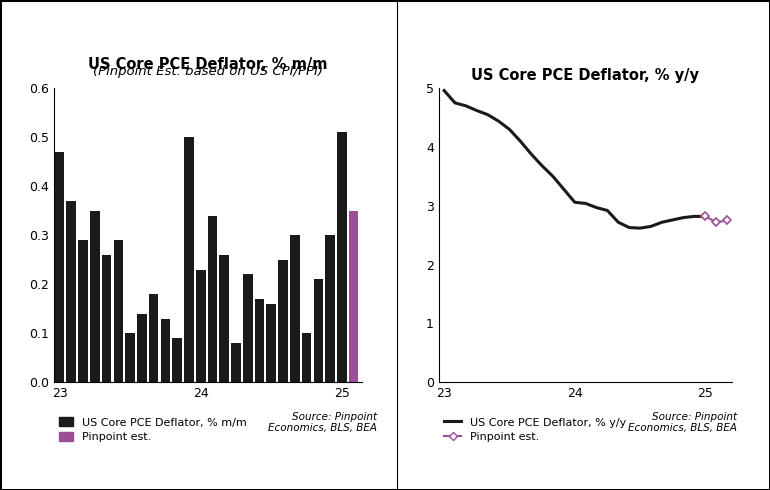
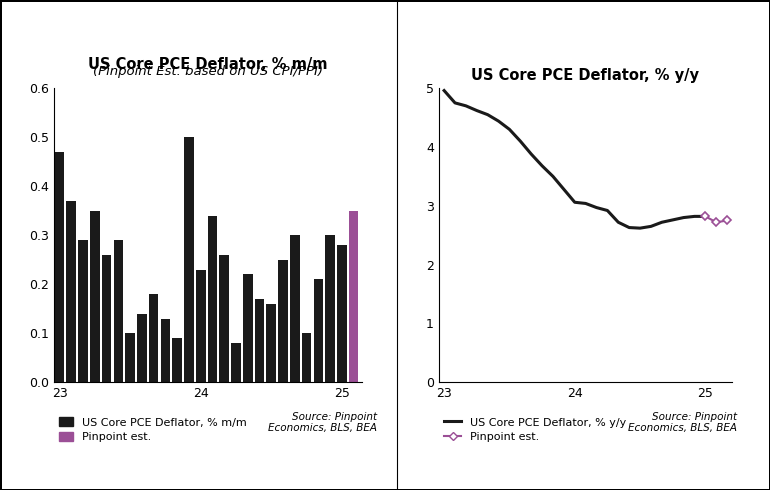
US Core PCE Deflator, % m/m/US Core PCE Deflator, % m/m/25: 0.51 -> 0.28
